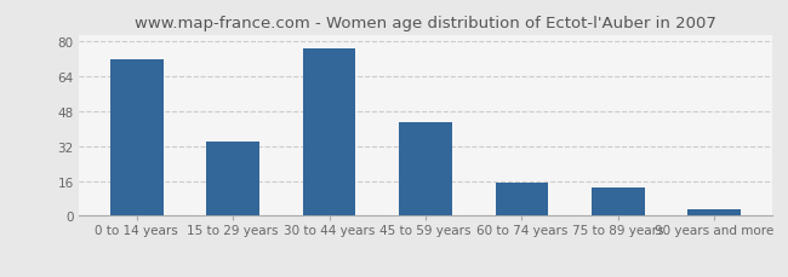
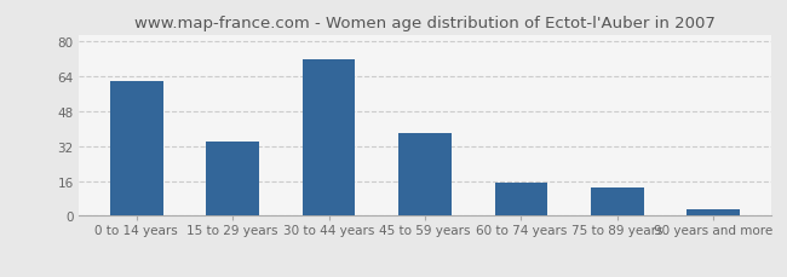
0 to 14 years: 72 -> 62
30 to 44 years: 77 -> 72
45 to 59 years: 43 -> 38
